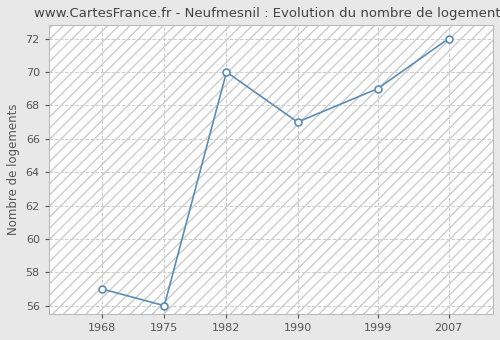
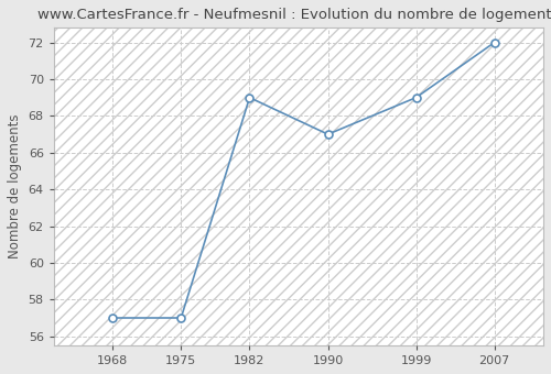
1975: 56 -> 57
1982: 70 -> 69
